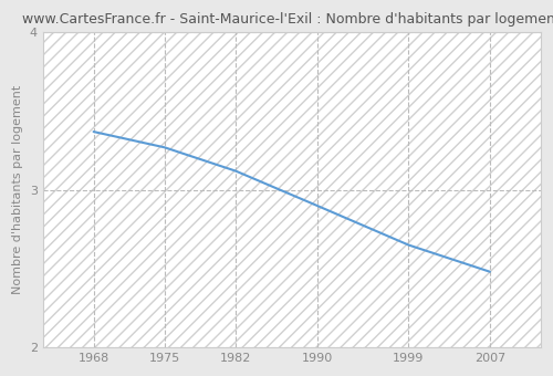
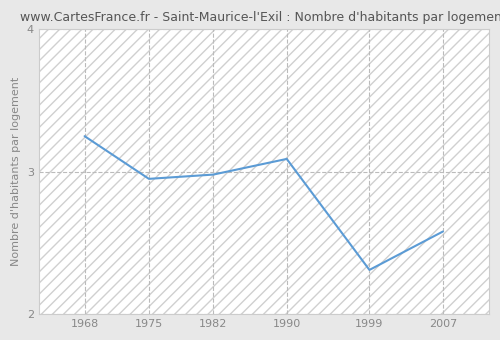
1968: 3.37 -> 3.25
1975: 3.27 -> 2.95
1982: 3.12 -> 2.98
1990: 2.90 -> 3.09
1999: 2.65 -> 2.31
2007: 2.48 -> 2.58
